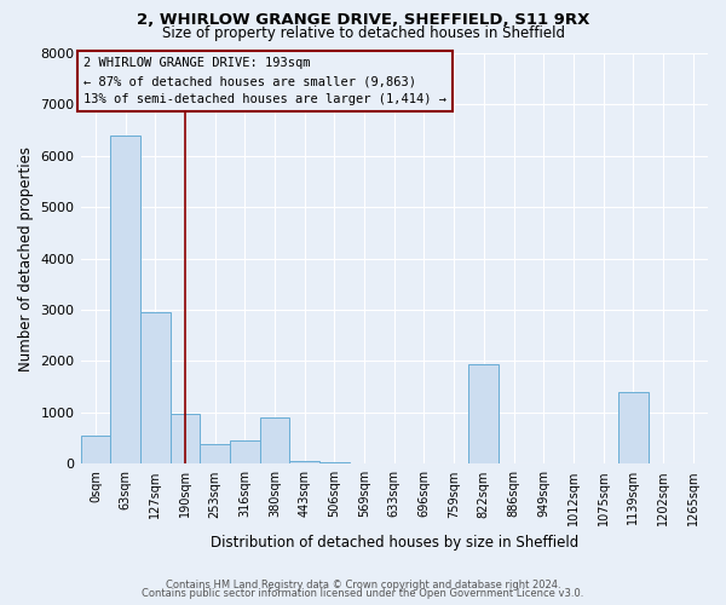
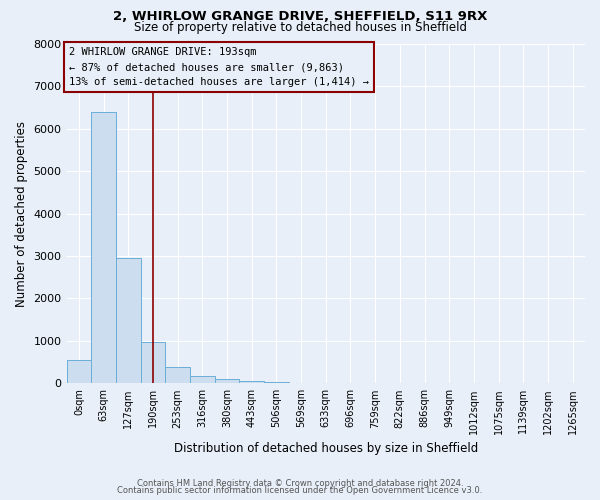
316sqm: 450 -> 180
380sqm: 900 -> 90
822sqm: 1950 -> 0
1139sqm: 1400 -> 0
